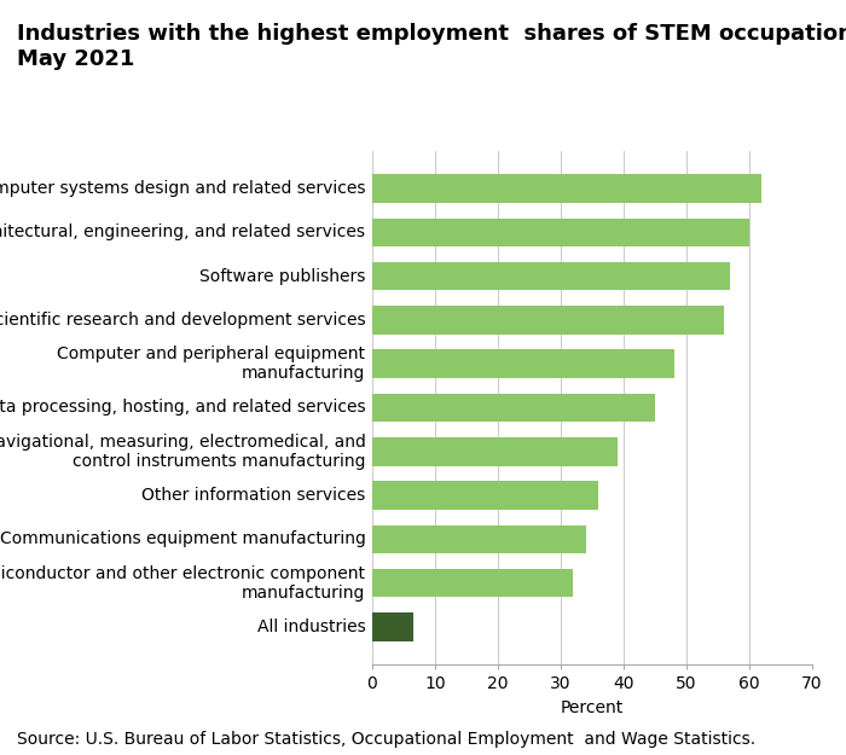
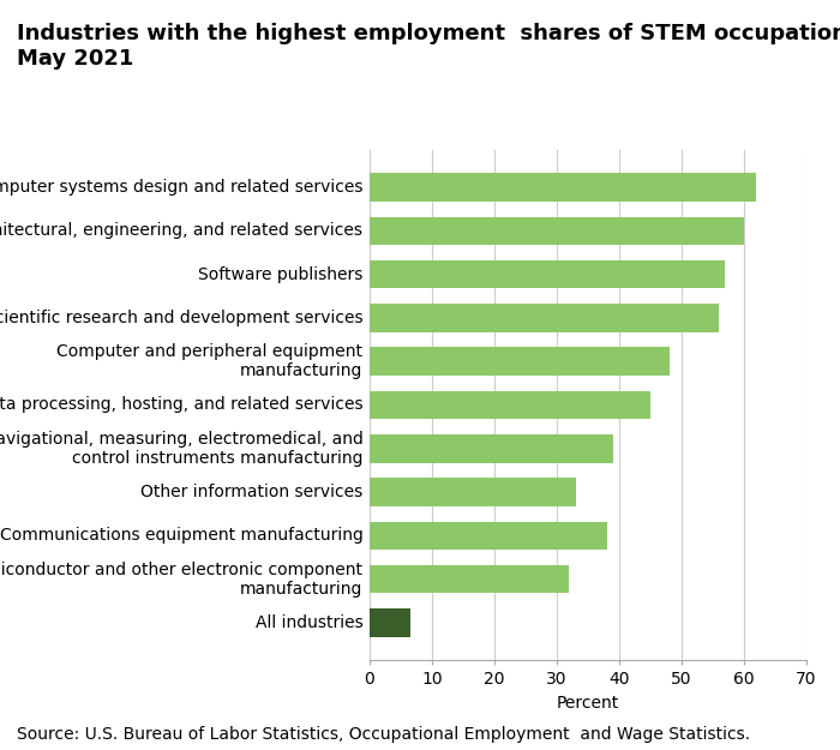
Other information services: 36.0 -> 33.0
Communications equipment manufacturing: 34.0 -> 38.0
